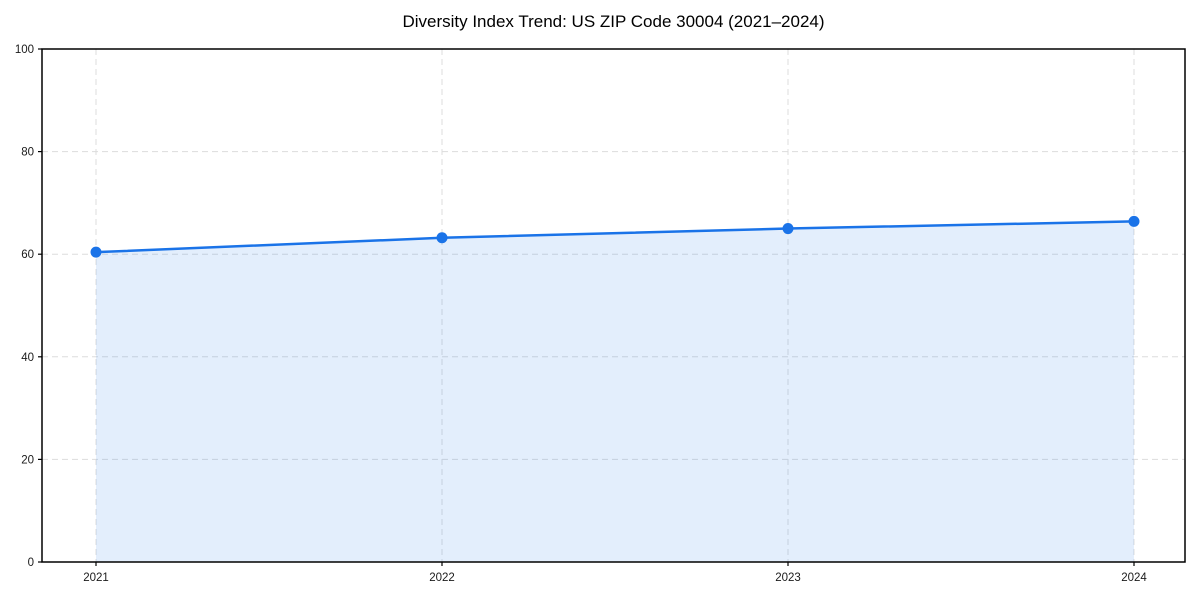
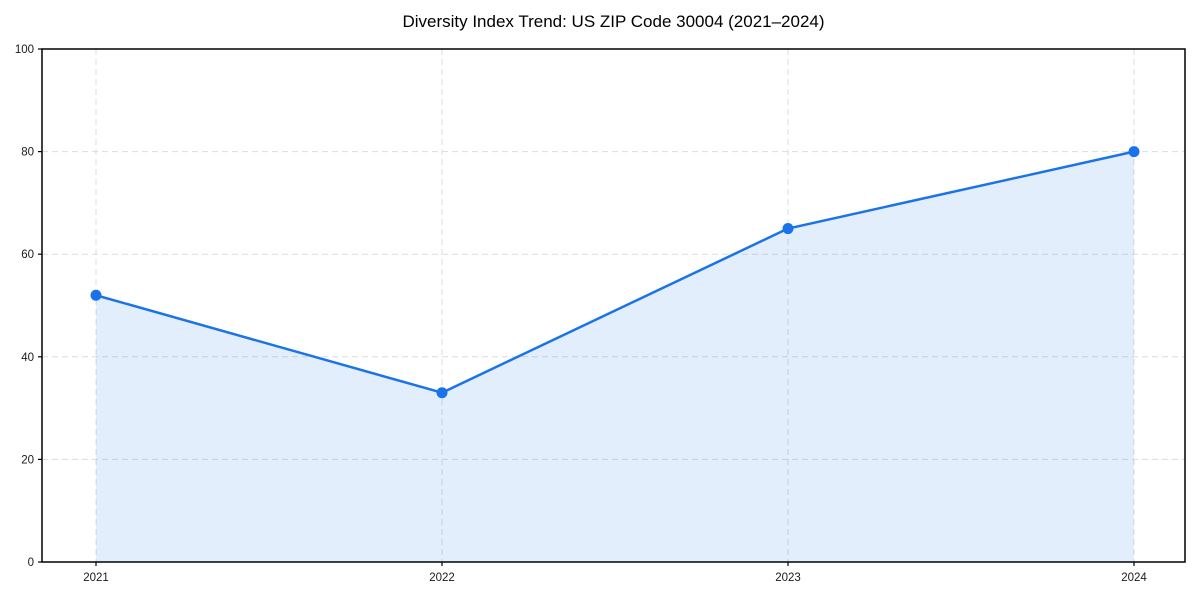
2021: 60 -> 52
2022: 63 -> 33
2024: 66 -> 80
